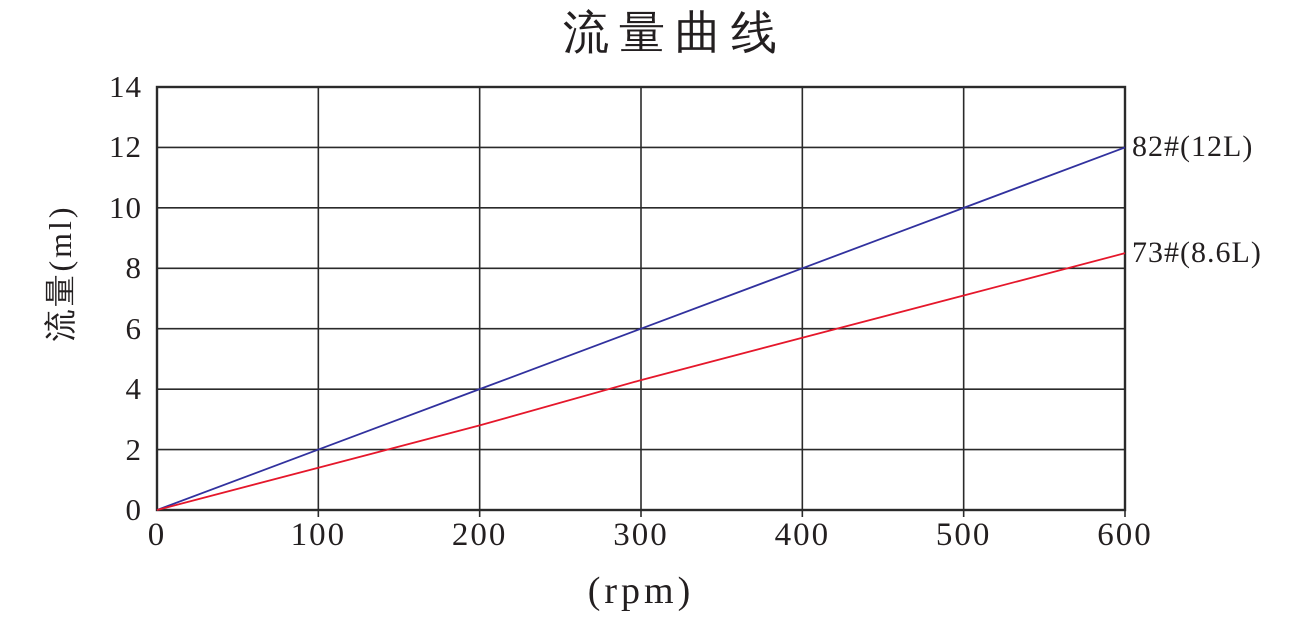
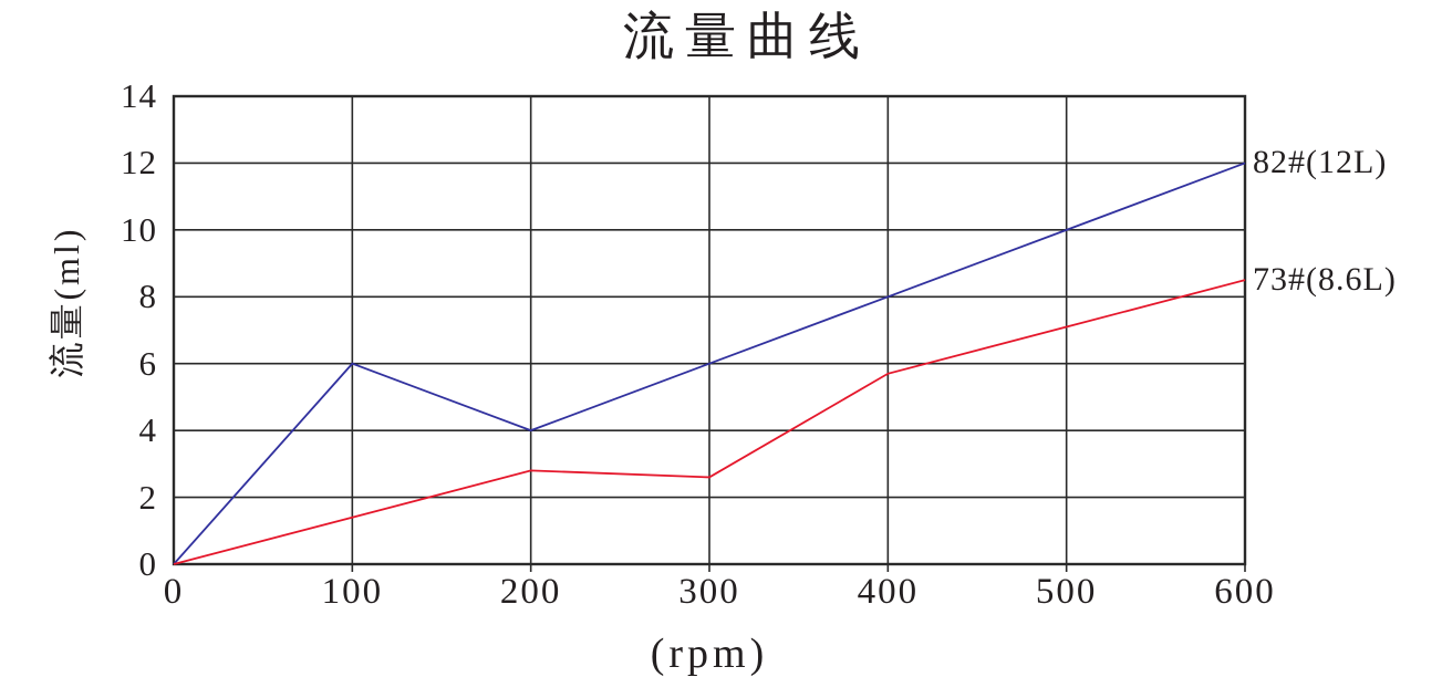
82#(12L)/100: 2 -> 6
73#(8.6L)/300: 4.3 -> 2.6
